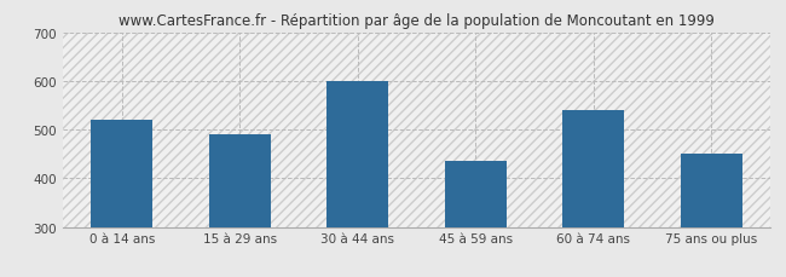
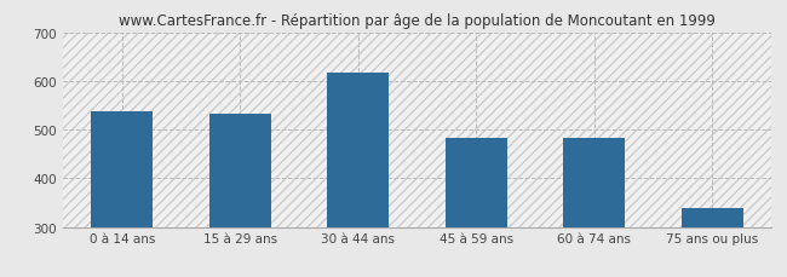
0 à 14 ans: 520 -> 537
15 à 29 ans: 490 -> 533
30 à 44 ans: 600 -> 618
45 à 59 ans: 435 -> 484
60 à 74 ans: 540 -> 482
75 ans ou plus: 450 -> 340
